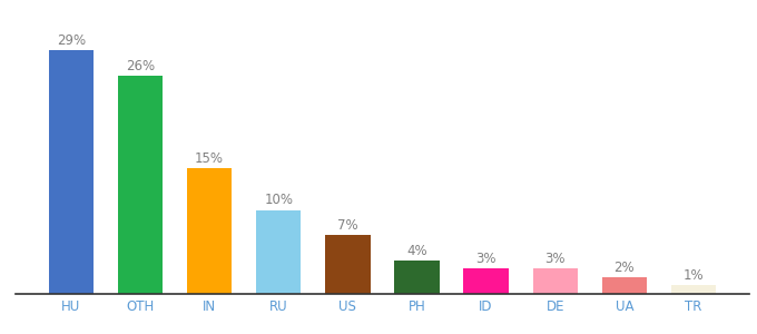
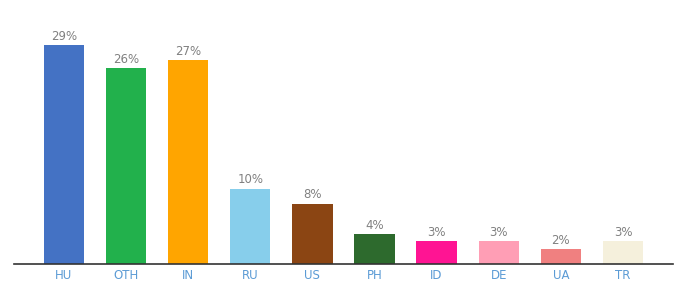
IN: 15% -> 27%
US: 7% -> 8%
TR: 1% -> 3%
